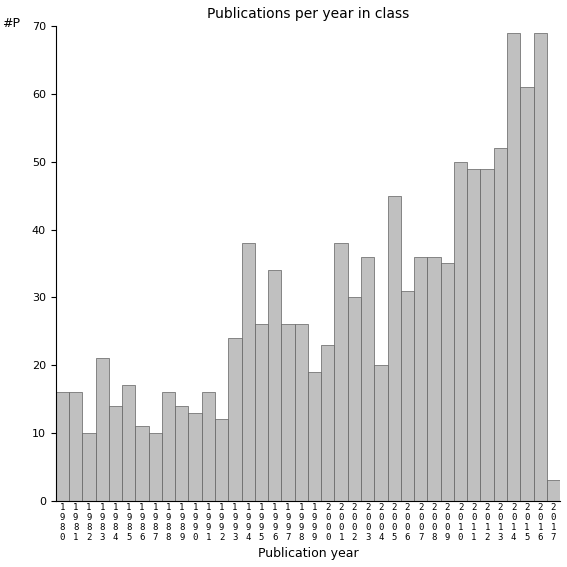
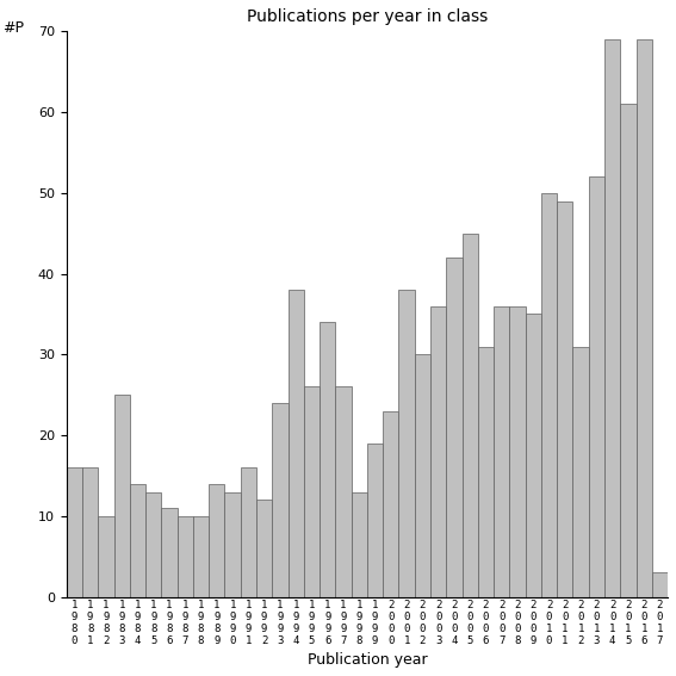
1 9 8 3: 21 -> 25
1 9 8 5: 17 -> 13
1 9 8 8: 16 -> 10
1 9 9 8: 26 -> 13
2 0 0 4: 20 -> 42
2 0 1 2: 49 -> 31
